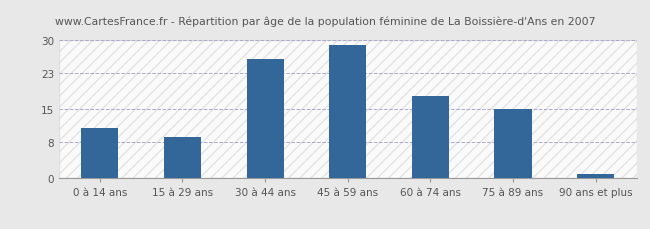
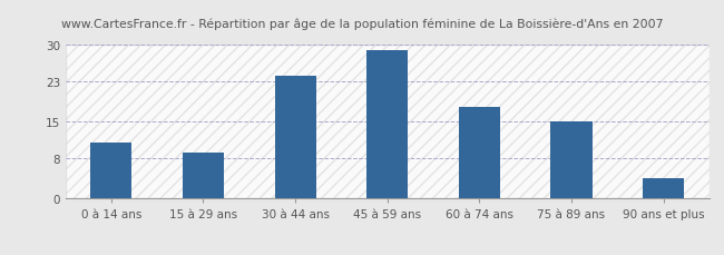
30 à 44 ans: 26 -> 24
90 ans et plus: 1 -> 4
